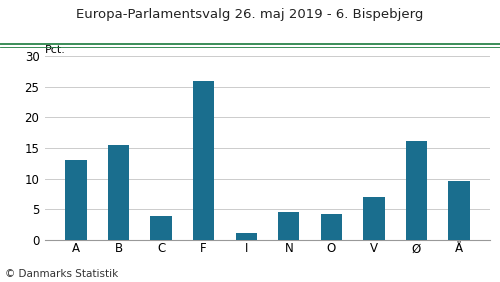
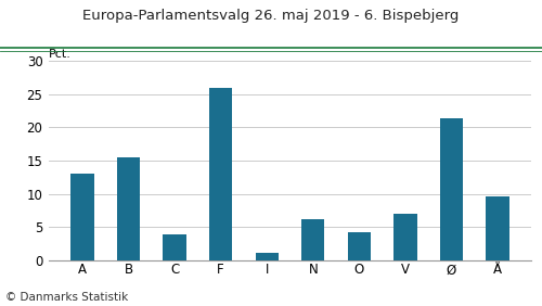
N: 4.5 -> 6.2
Ø: 16.1 -> 21.4
